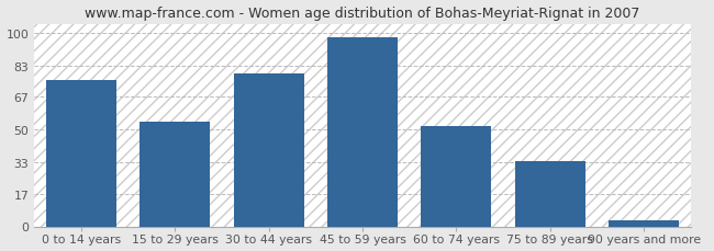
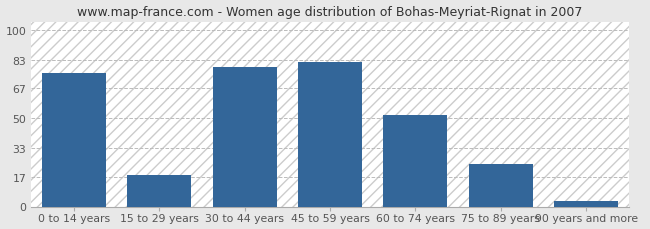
15 to 29 years: 54 -> 18
45 to 59 years: 98 -> 82
75 to 89 years: 34 -> 24
